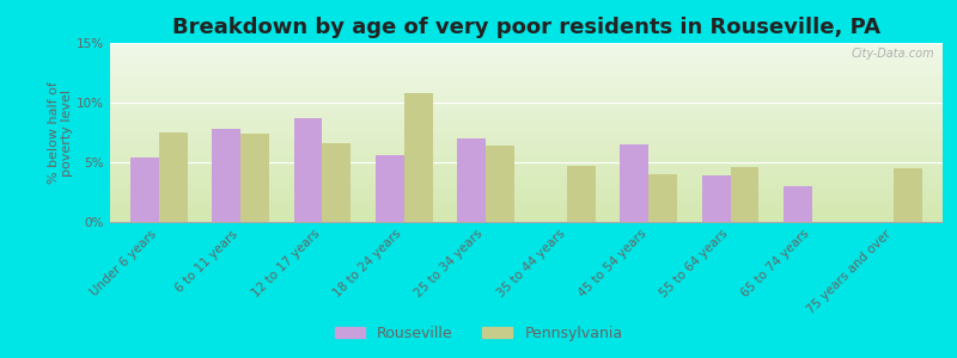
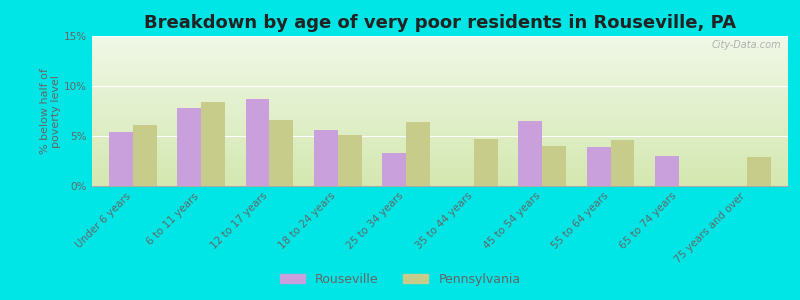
Pennsylvania/Under 6 years: 7.5% -> 6.1%
Pennsylvania/6 to 11 years: 7.4% -> 8.4%
Pennsylvania/18 to 24 years: 10.8% -> 5.1%
Rouseville/25 to 34 years: 7.0% -> 3.3%
Pennsylvania/75 years and over: 4.5% -> 2.9%
